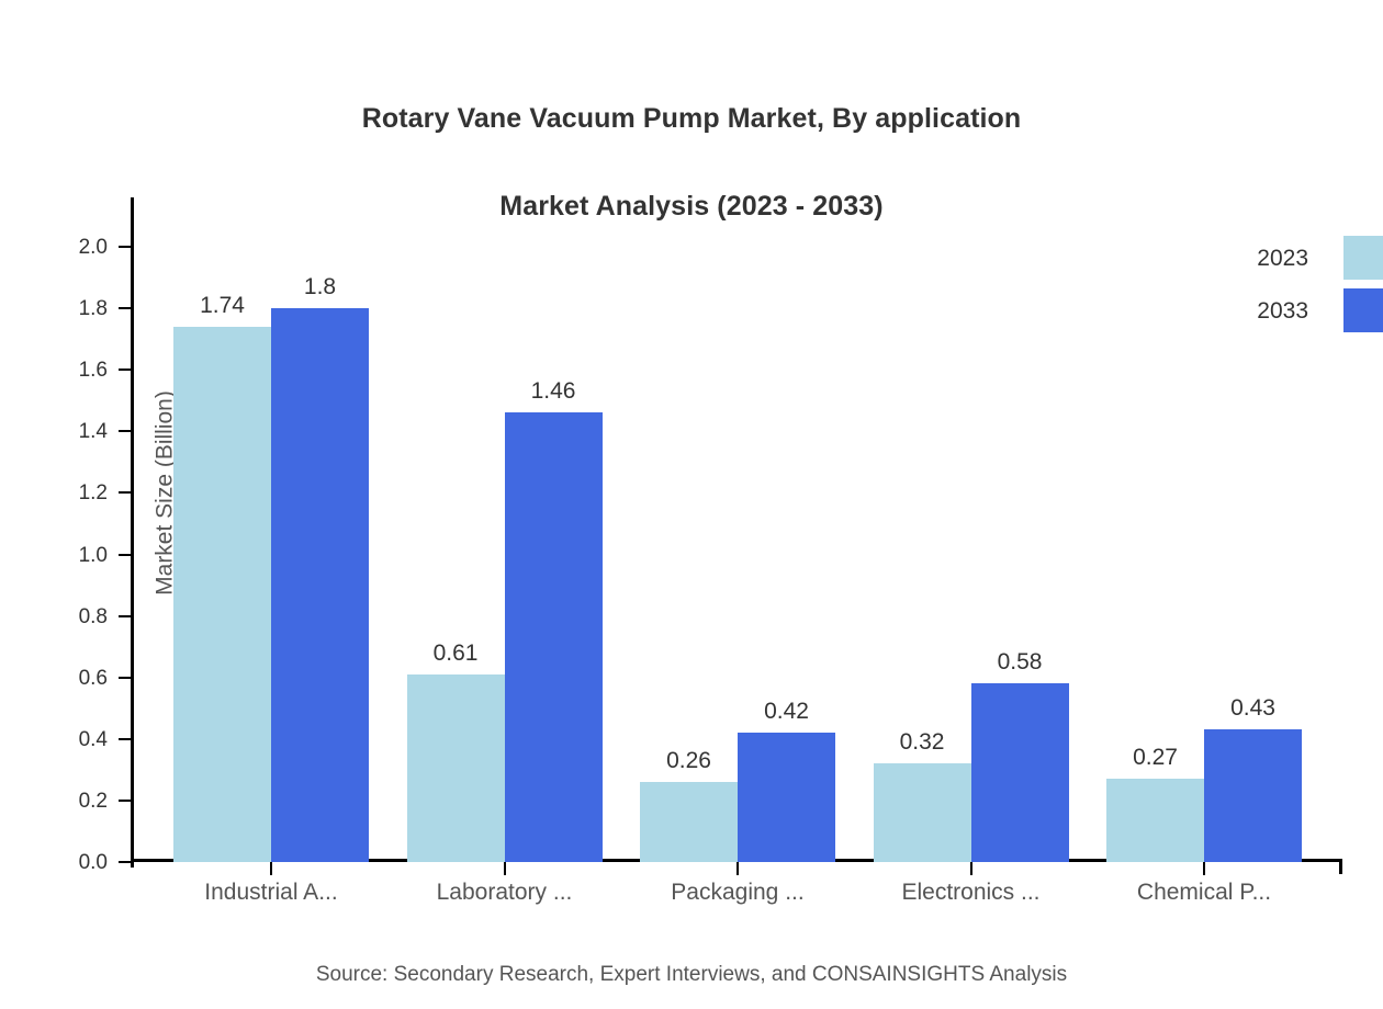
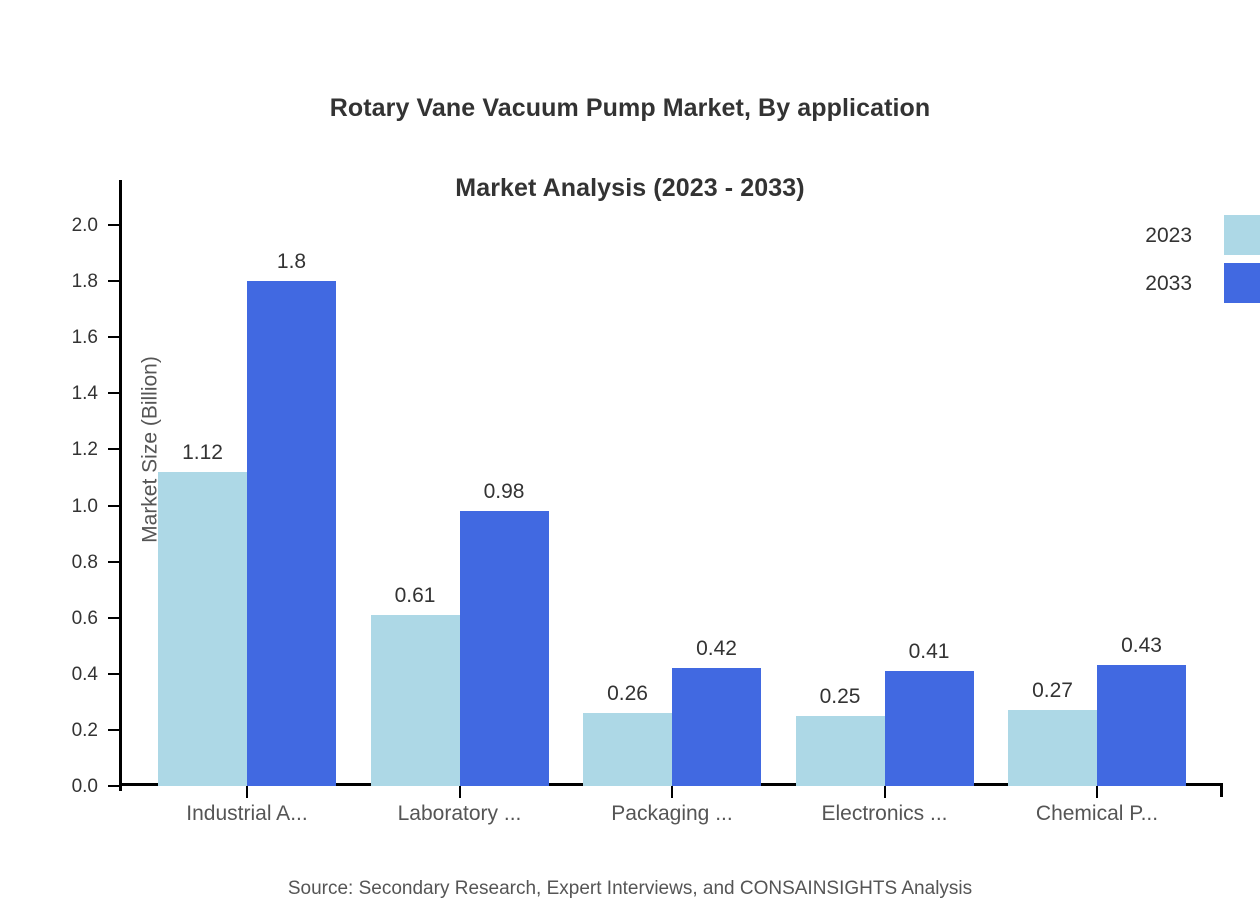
2023/Industrial A...: 1.74 -> 1.12
2033/Laboratory ...: 1.46 -> 0.98
2023/Electronics ...: 0.32 -> 0.25
2033/Electronics ...: 0.58 -> 0.41
